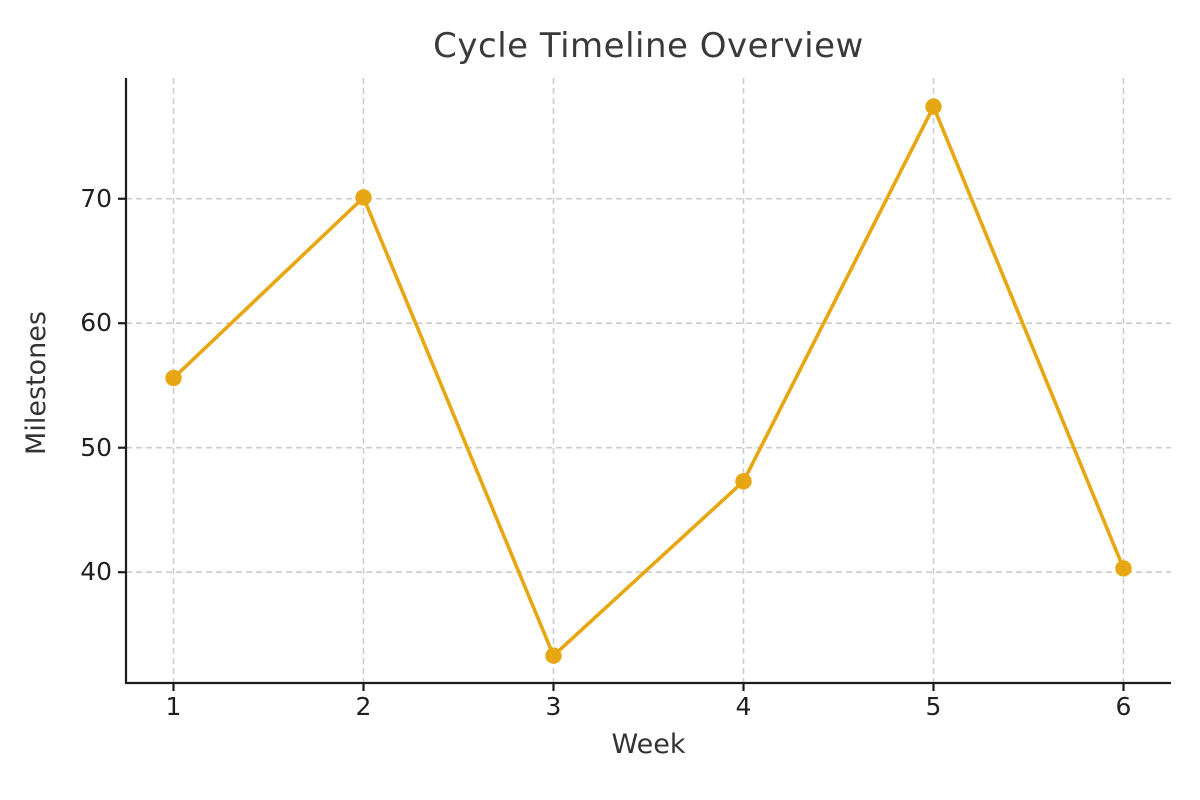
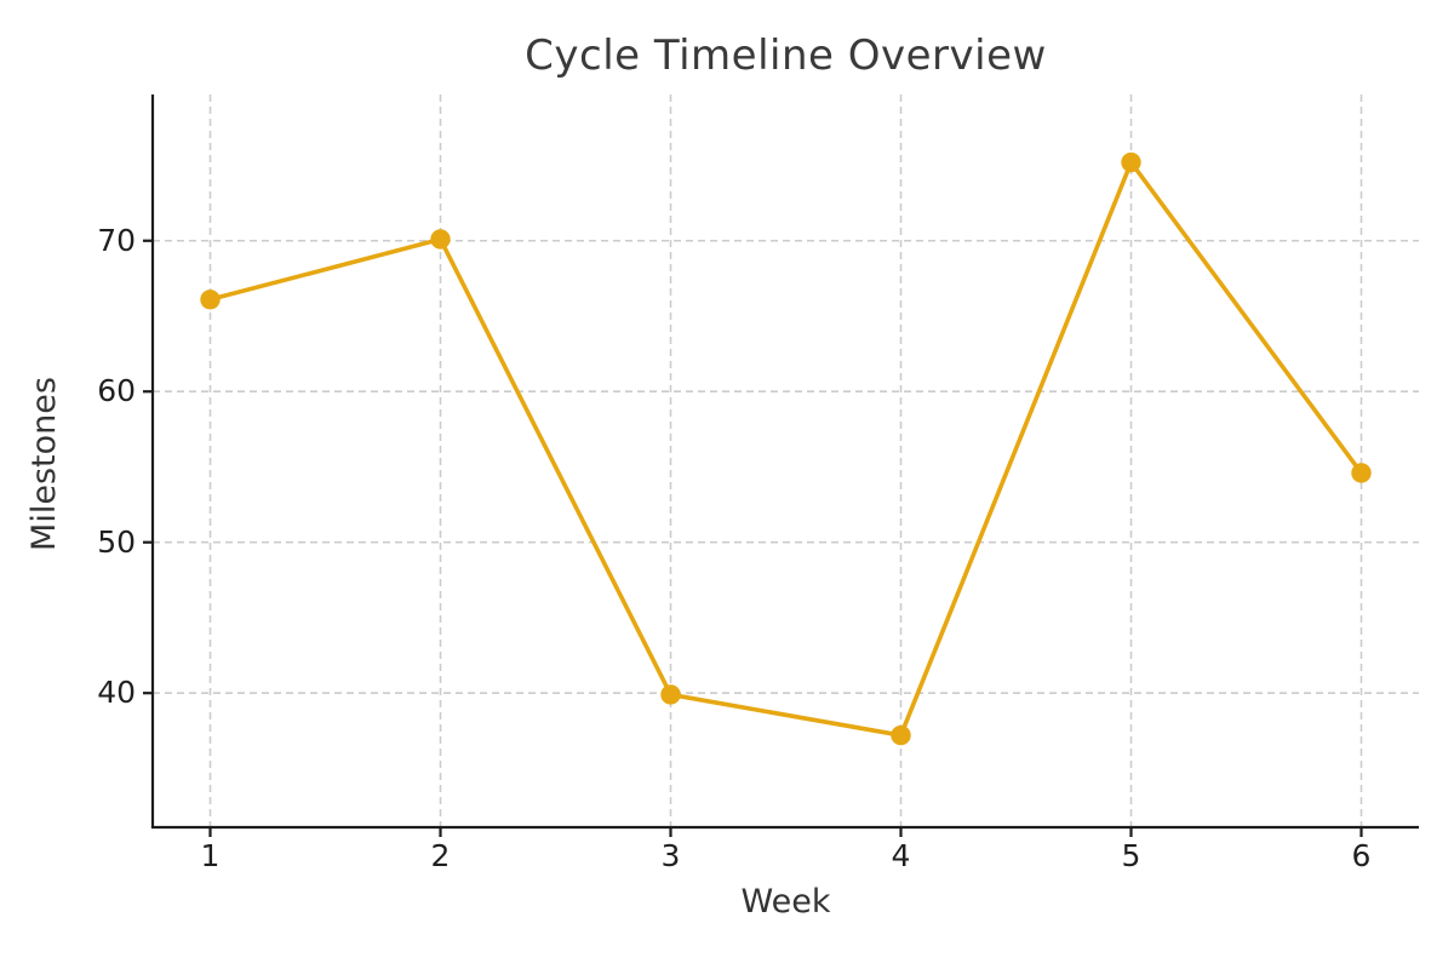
1: 55.6 -> 66.1
3: 33.3 -> 39.9
4: 47.3 -> 37.2
5: 77.4 -> 75.2
6: 40.3 -> 54.6
